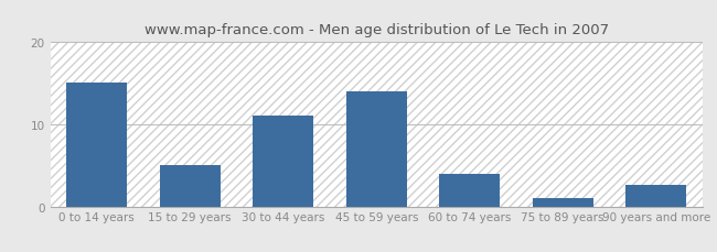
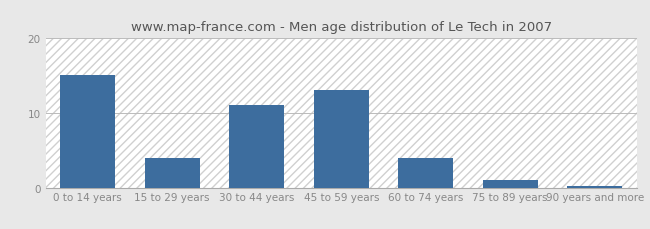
15 to 29 years: 5.0 -> 4.0
45 to 59 years: 14.0 -> 13.0
90 years and more: 2.6 -> 0.2
